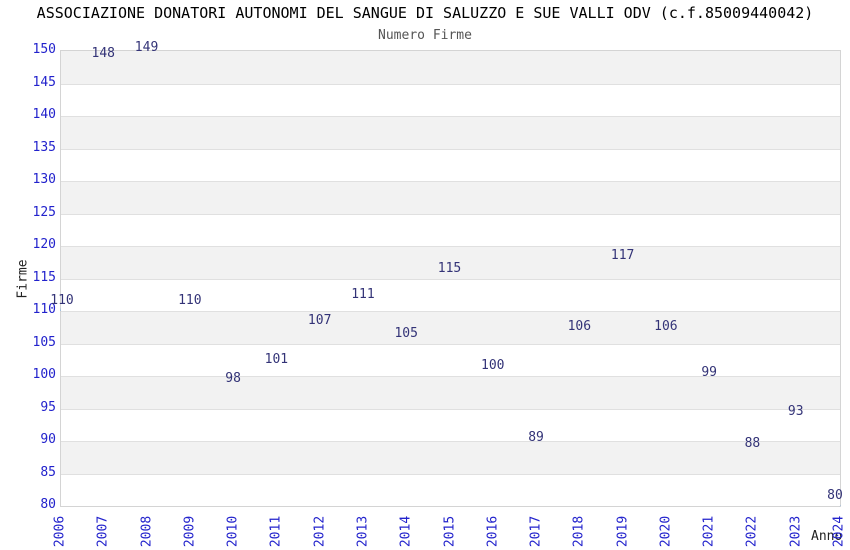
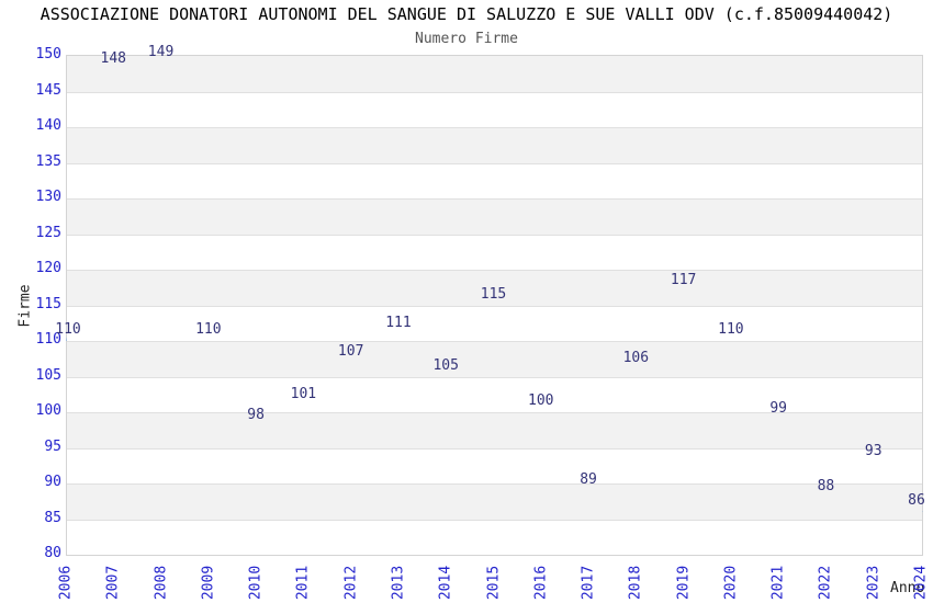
2020: 106 -> 110
2024: 80 -> 86
